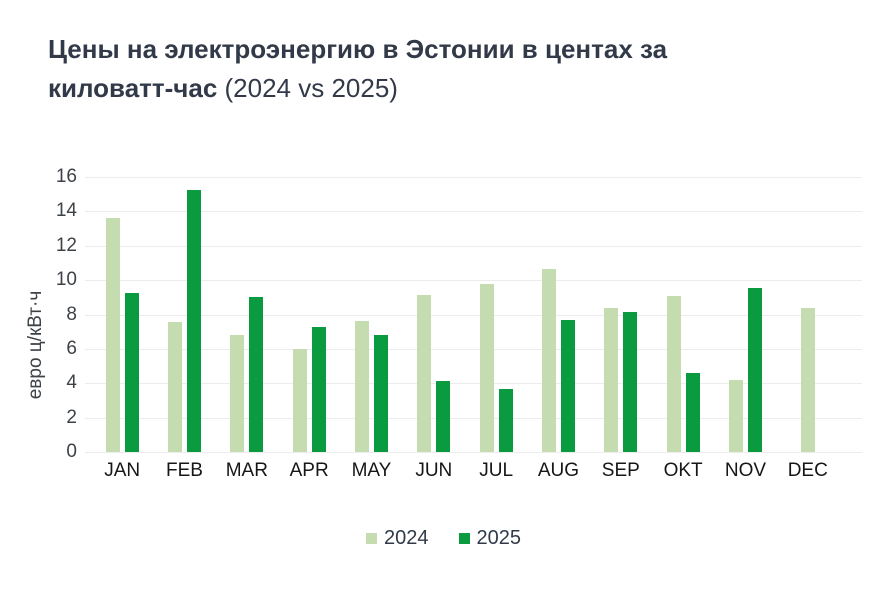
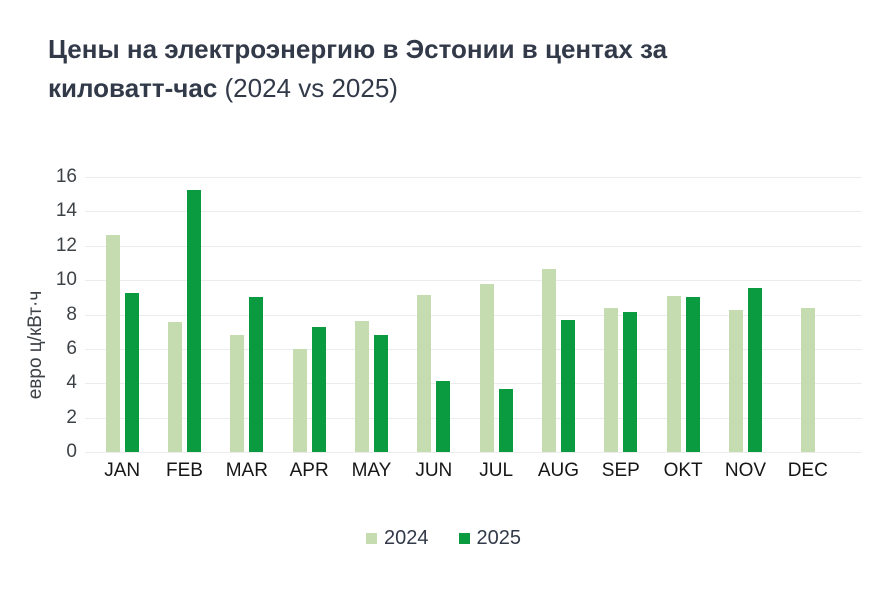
2024/JAN: 13.6 -> 12.7
2025/OKT: 4.6 -> 9.0
2024/NOV: 4.2 -> 8.2
